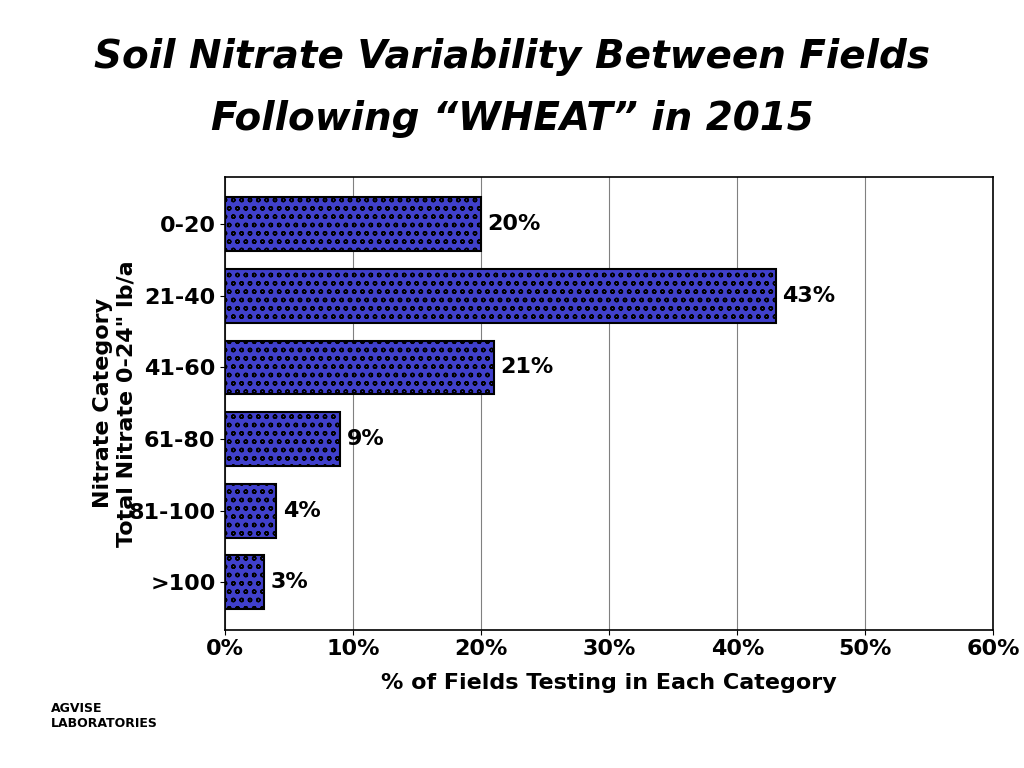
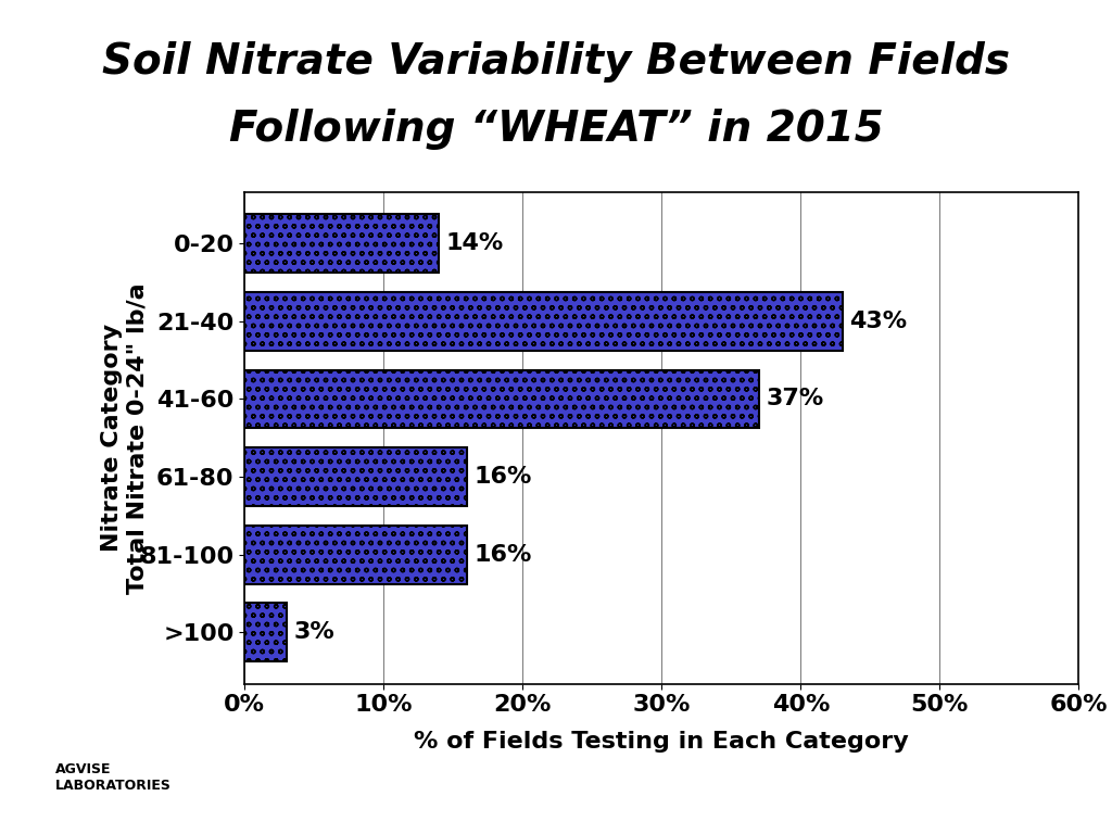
0-20: 20% -> 14%
41-60: 21% -> 37%
61-80: 9% -> 16%
81-100: 4% -> 16%
